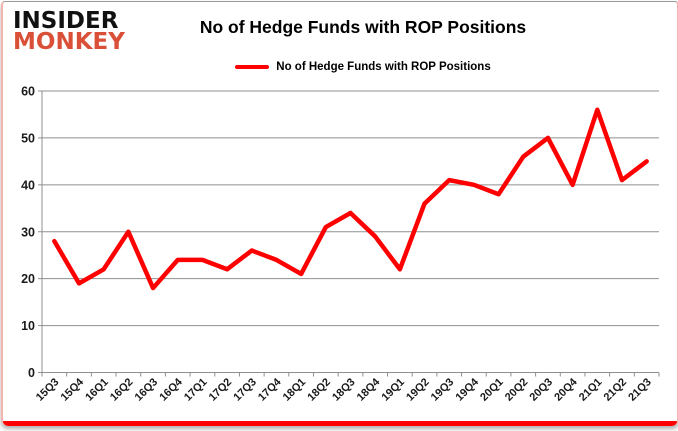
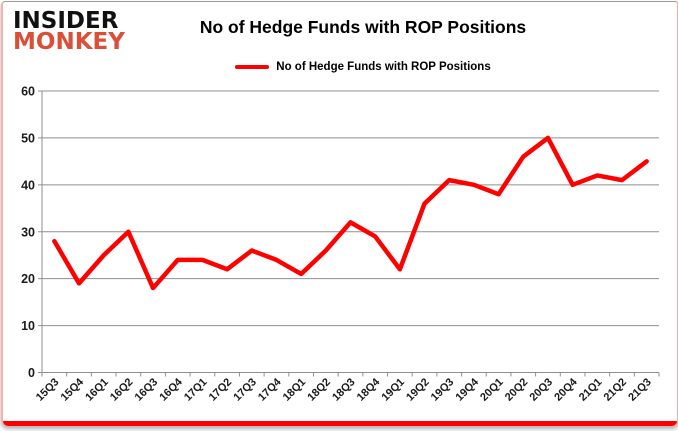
16Q1: 22 -> 25
18Q2: 31 -> 26
18Q3: 34 -> 32
21Q1: 56 -> 42
